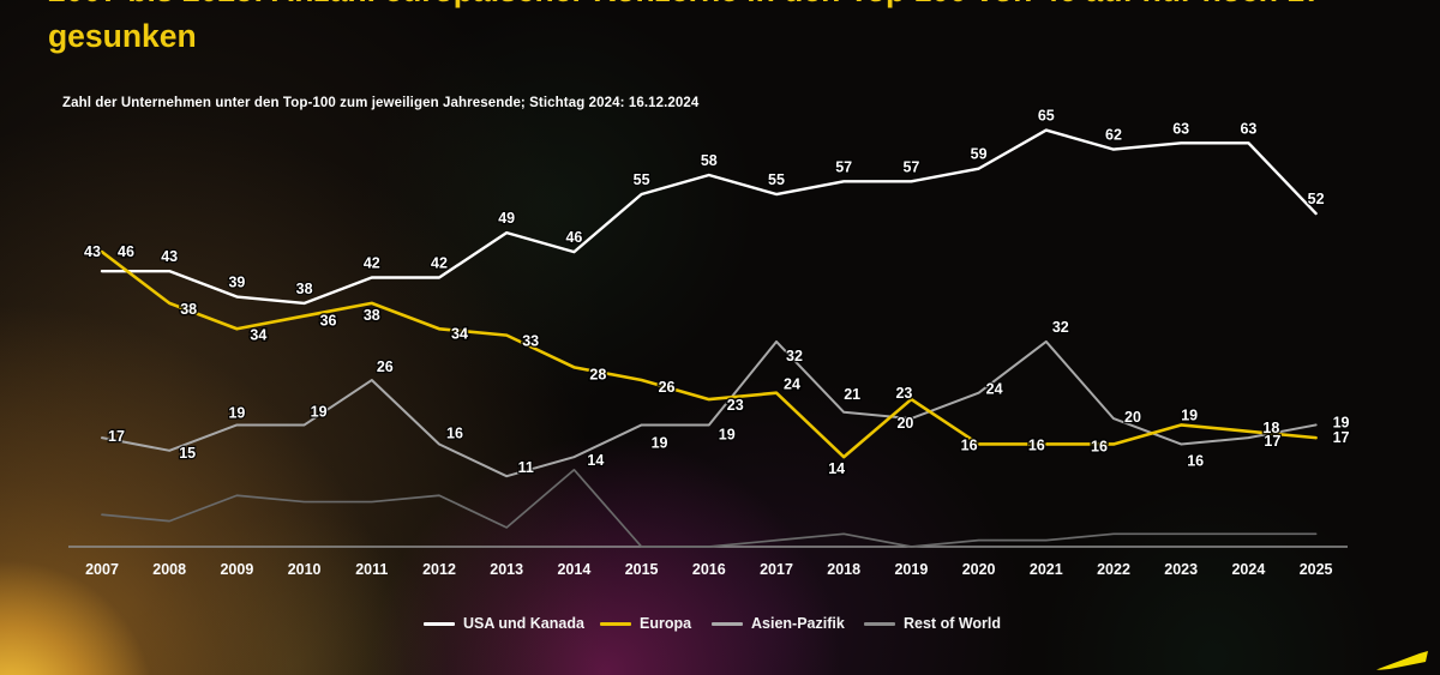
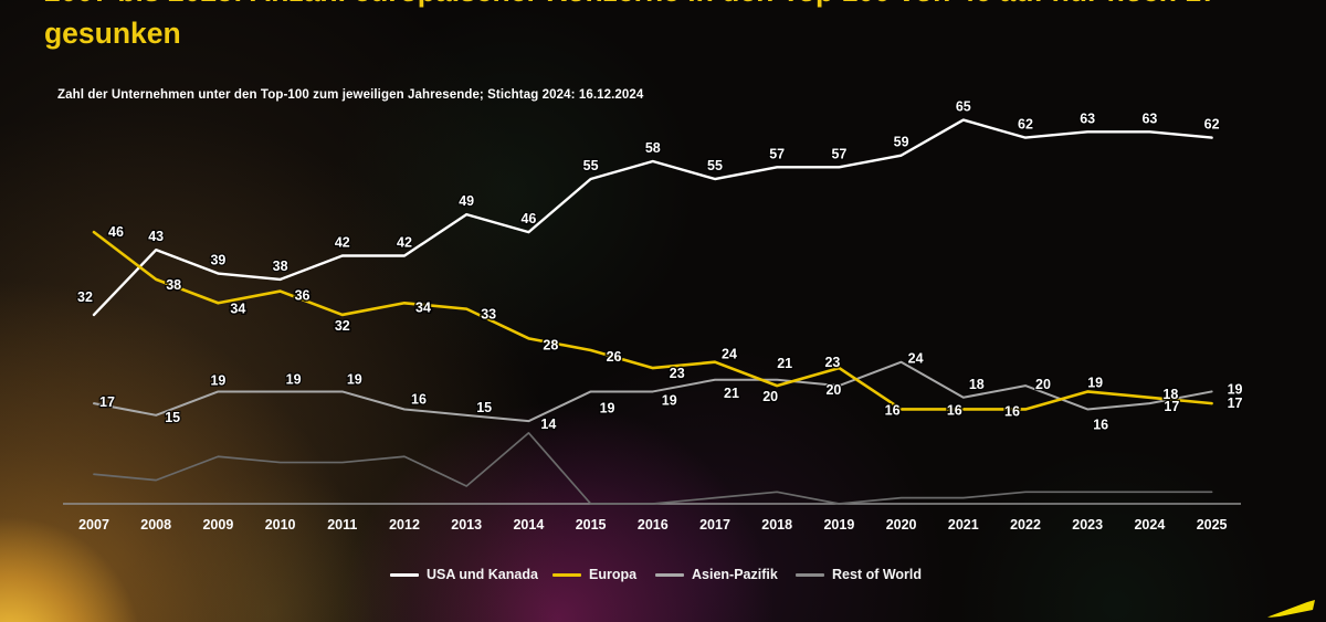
USA und Kanada/2007: 43 -> 32
Europa/2011: 38 -> 32
Asien-Pazifik/2011: 26 -> 19
Asien-Pazifik/2013: 11 -> 15
Asien-Pazifik/2017: 32 -> 21
Europa/2018: 14 -> 20
Asien-Pazifik/2021: 32 -> 18
USA und Kanada/2025: 52 -> 62
